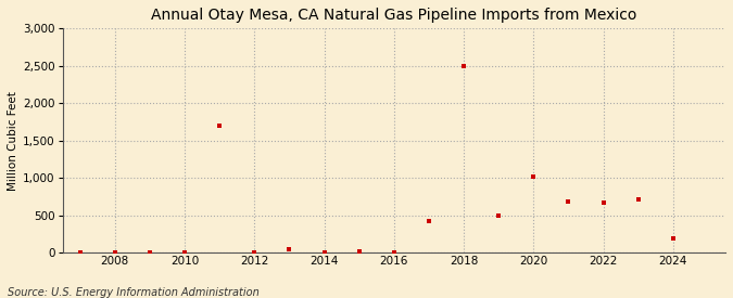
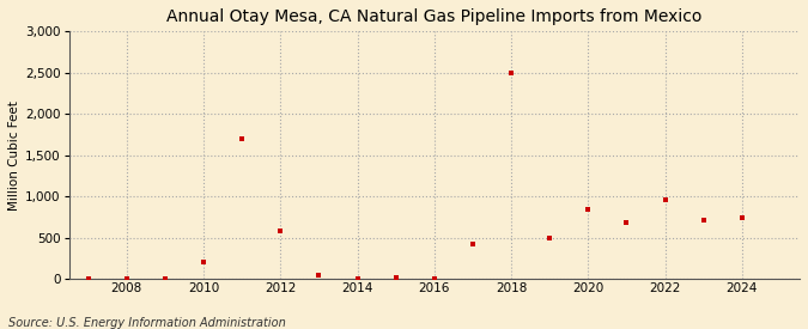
2010: 10 -> 200
2012: 0 -> 580
2020: 1,020 -> 840
2022: 670 -> 960
2024: 190 -> 740
